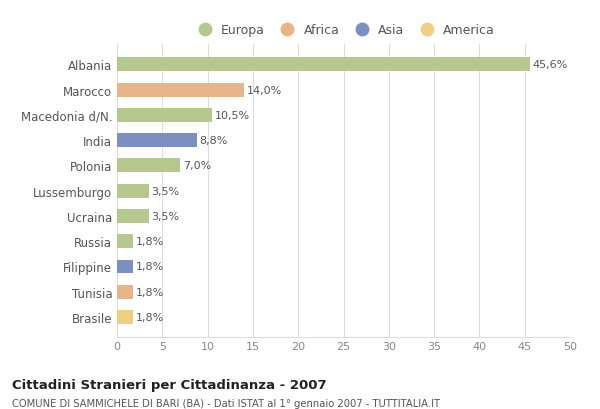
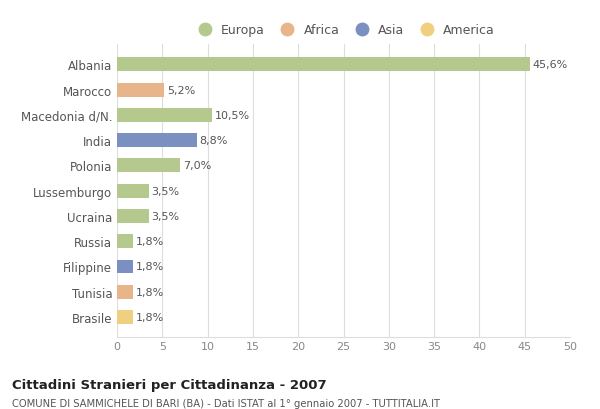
Marocco: 14,0% -> 5,2%
